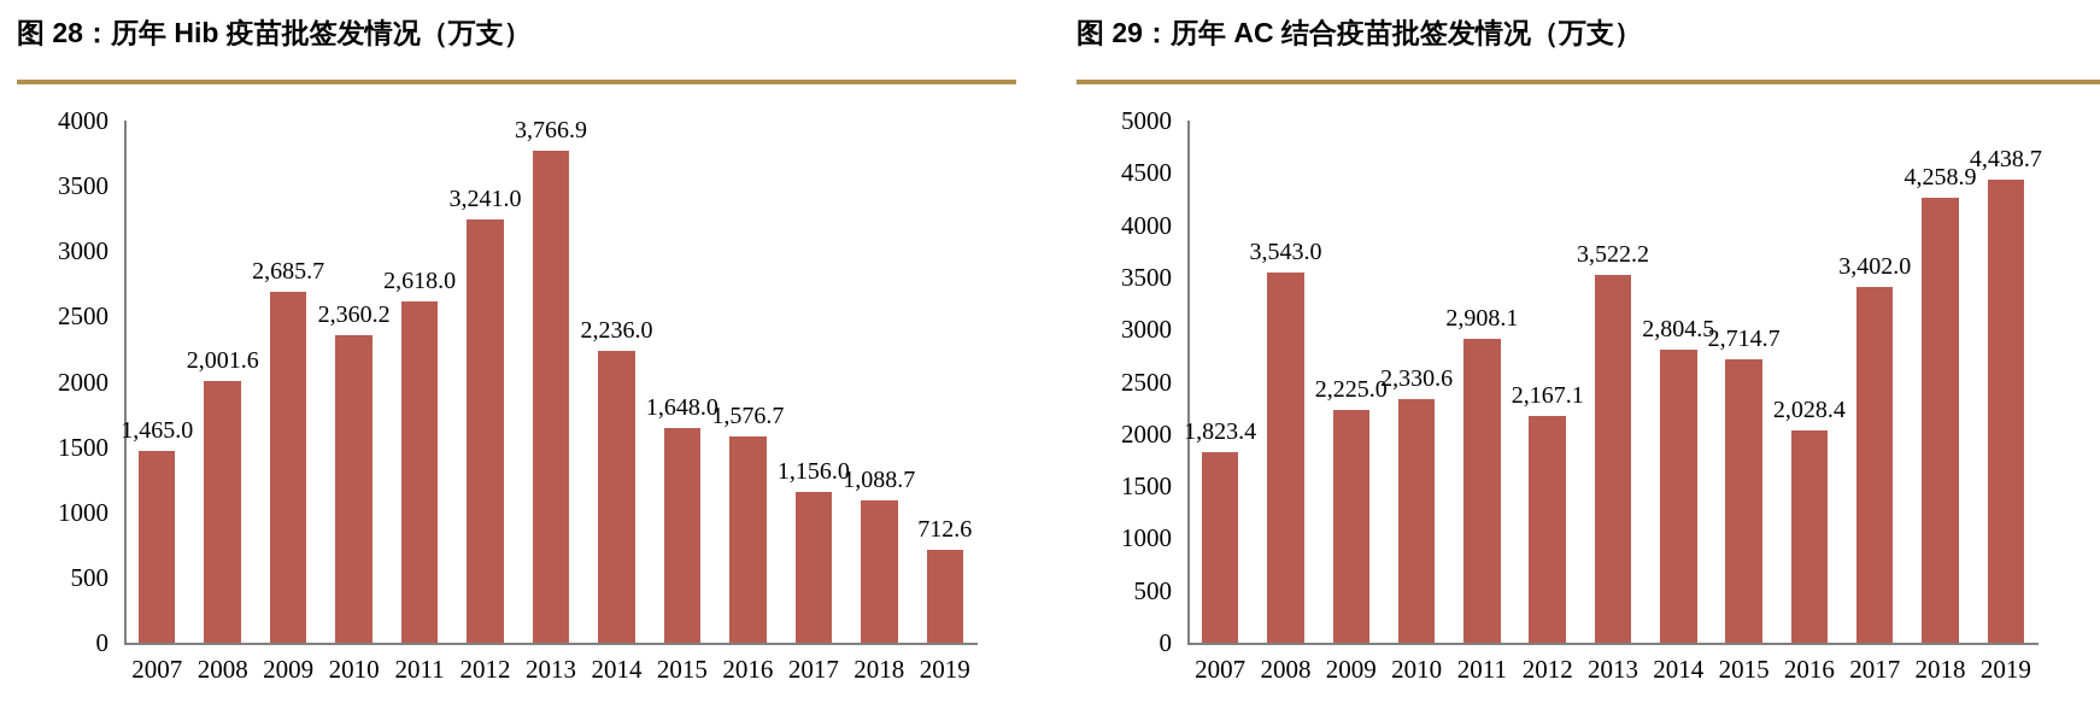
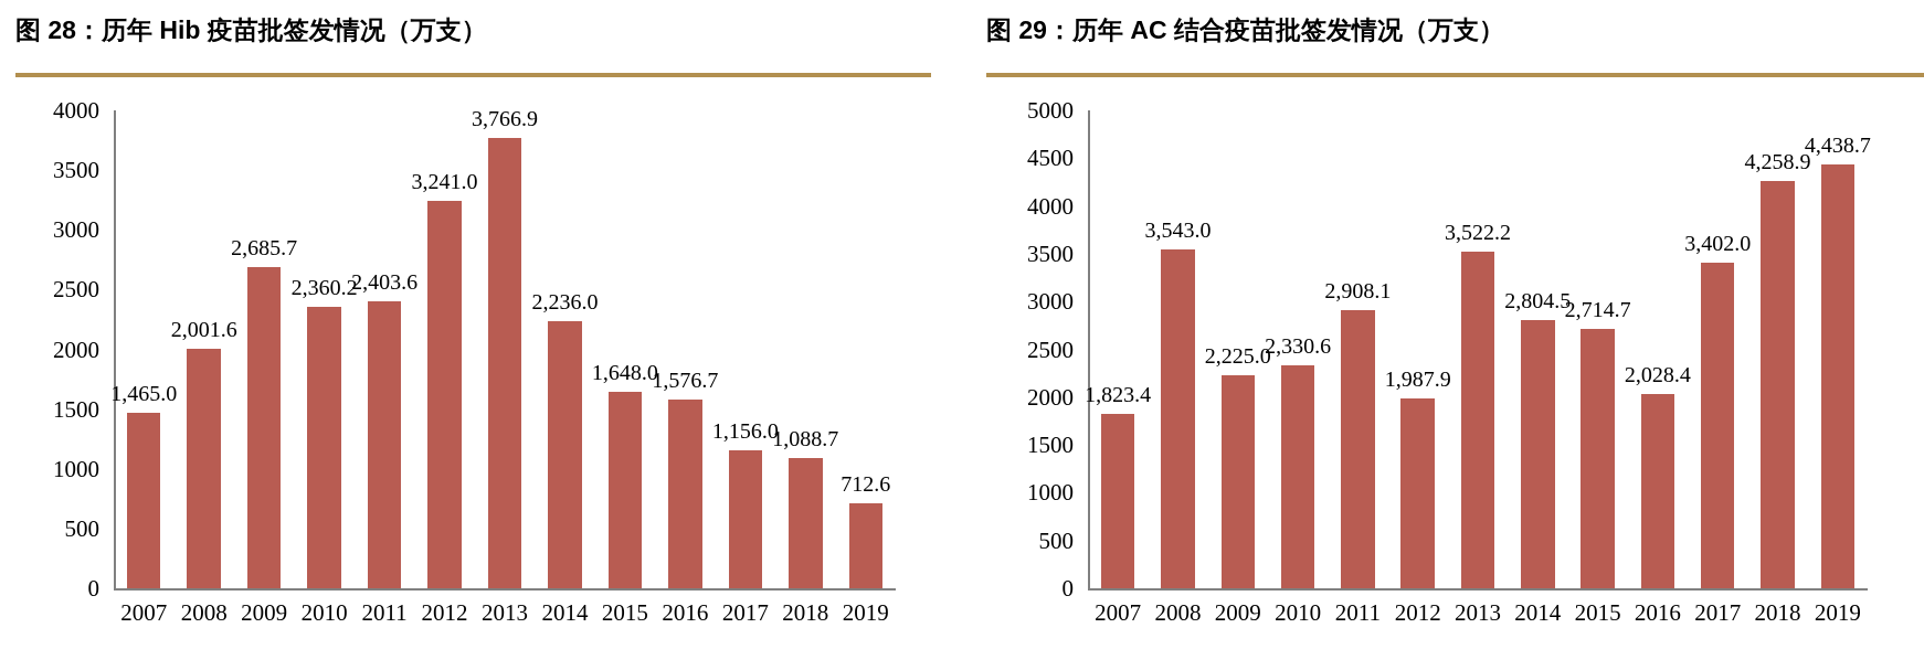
图 28：历年 Hib 疫苗批签发情况（万支）/2011: 2,618.0 -> 2,403.6
图 29：历年 AC 结合疫苗批签发情况（万支）/2012: 2,167.1 -> 1,987.9
